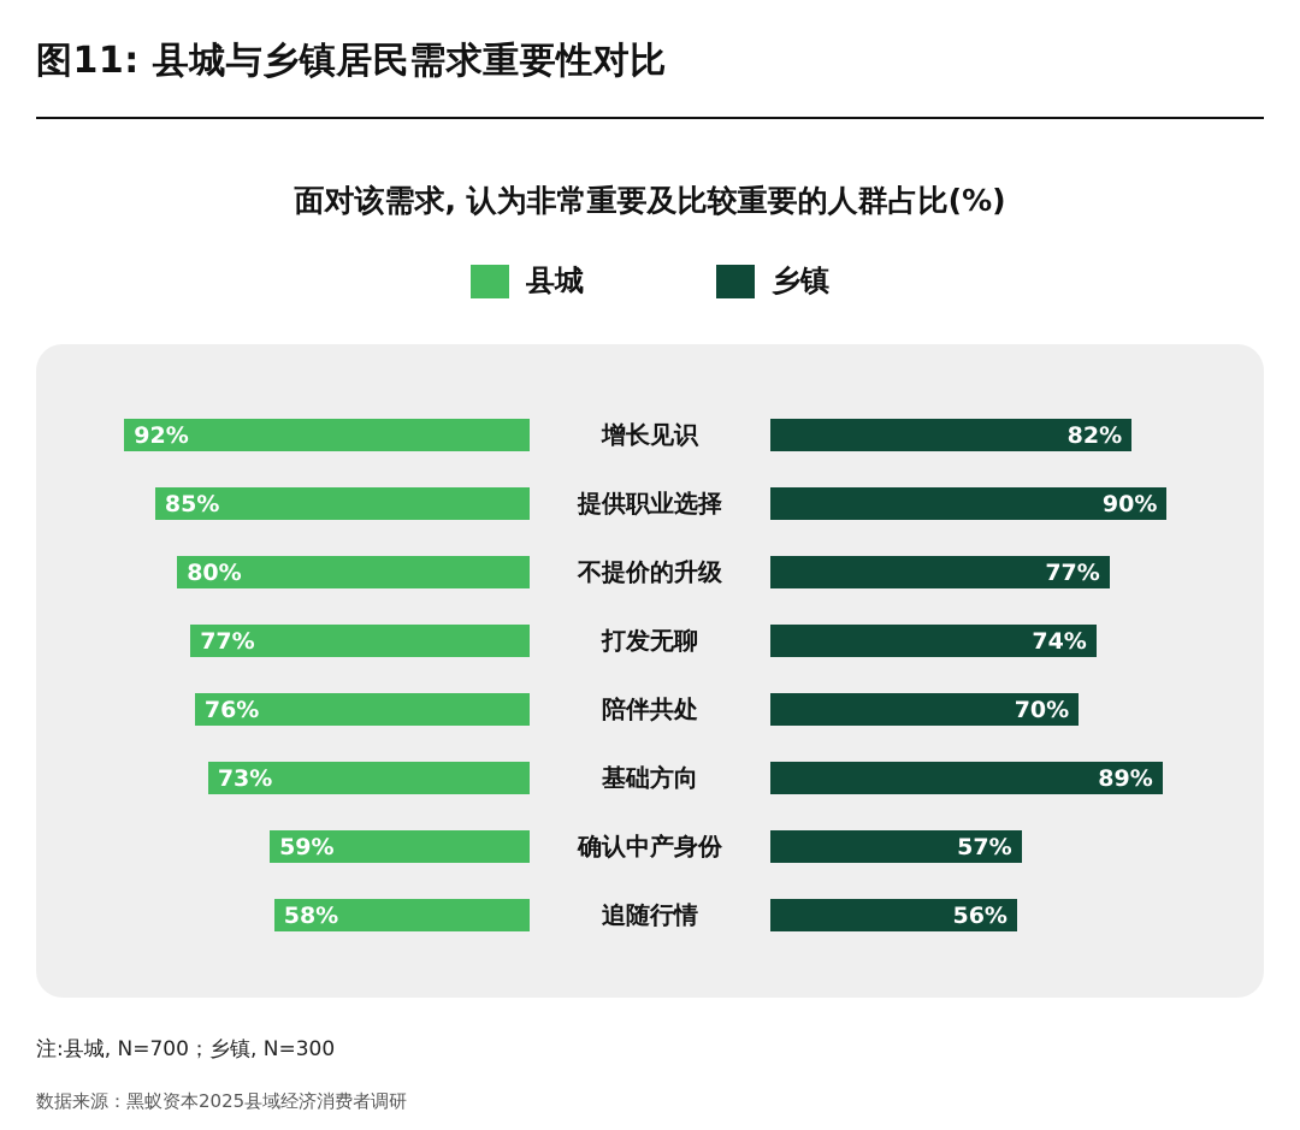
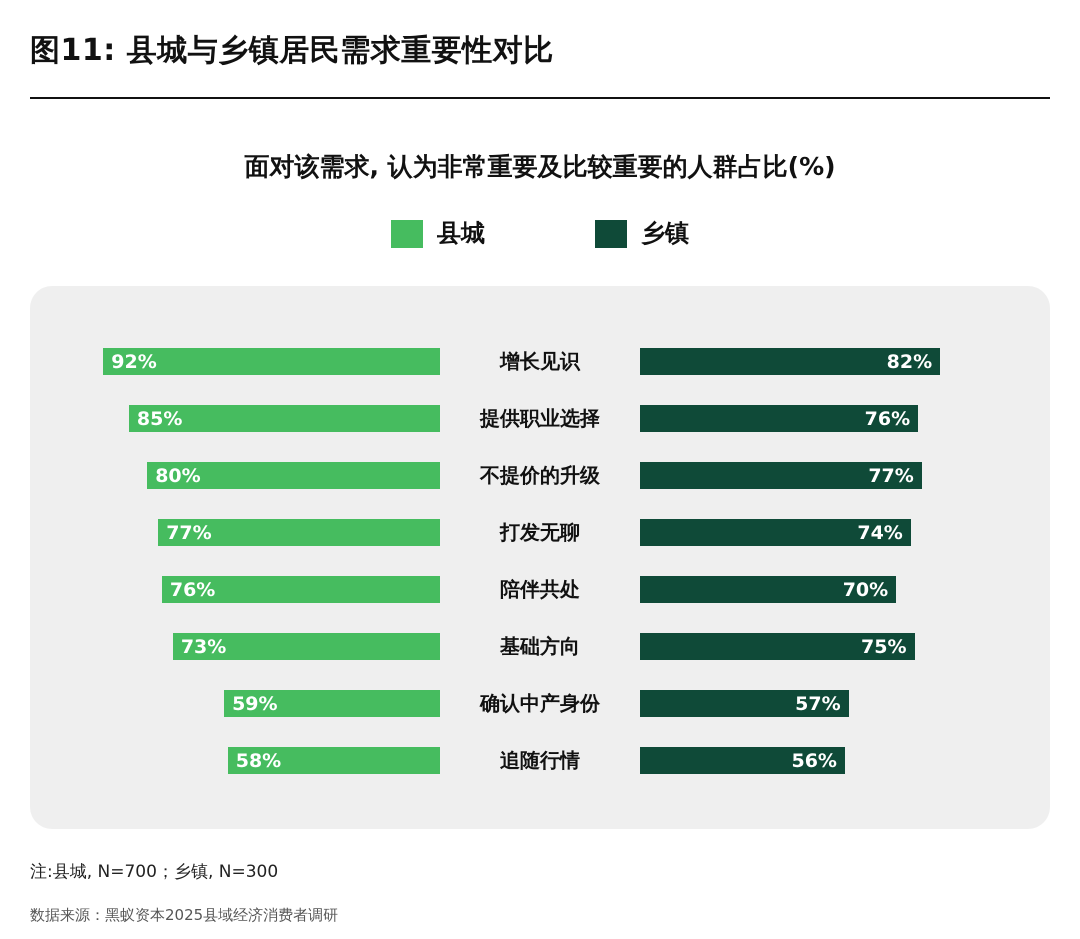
乡镇/提供职业选择: 90% -> 76%
乡镇/基础方向: 89% -> 75%
